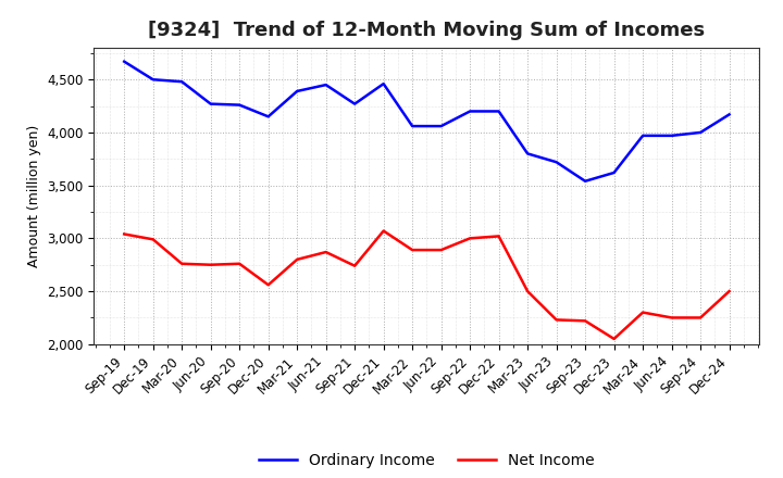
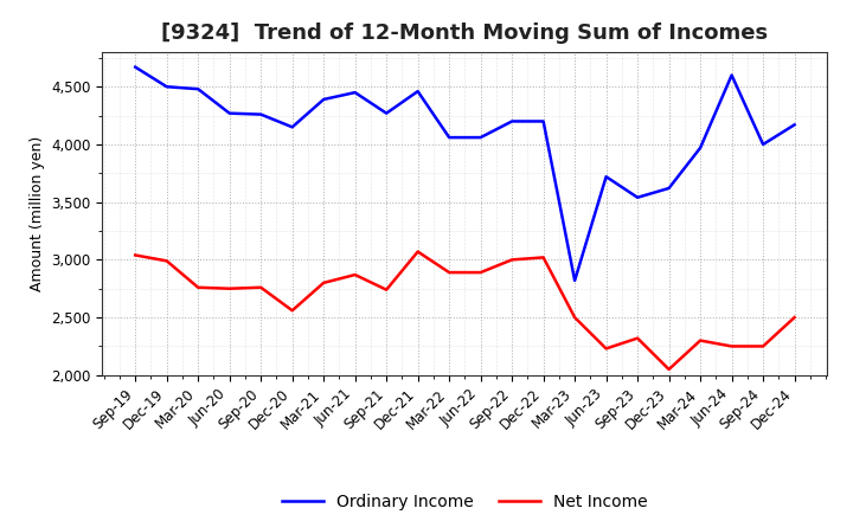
Ordinary Income/Mar-23: 3,800 -> 2,820
Net Income/Sep-23: 2,220 -> 2,320
Ordinary Income/Jun-24: 3,970 -> 4,600
